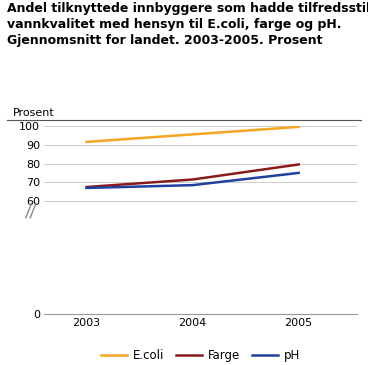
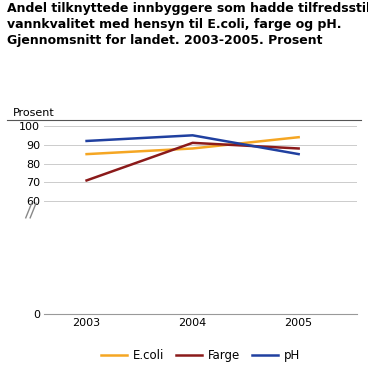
E.coli/2003: 92 -> 85
Farge/2003: 68 -> 71
pH/2003: 67 -> 92
E.coli/2004: 96 -> 88
Farge/2004: 72 -> 91
pH/2004: 68 -> 95
E.coli/2005: 100 -> 94
Farge/2005: 80 -> 88
pH/2005: 75 -> 85
